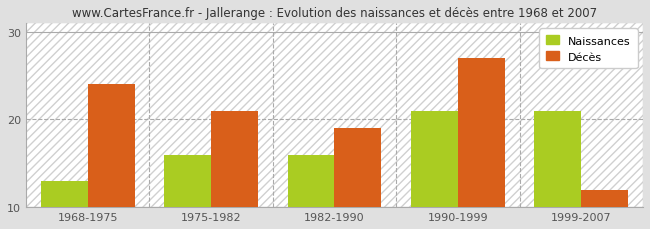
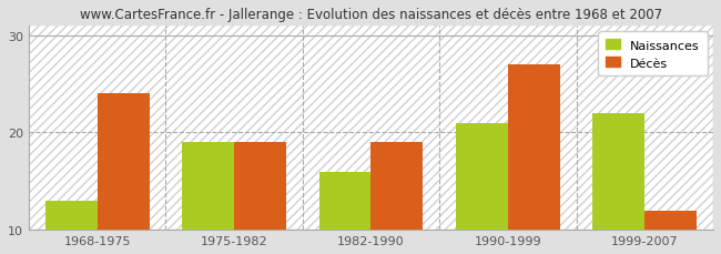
Naissances/1975-1982: 16 -> 19
Décès/1975-1982: 21 -> 19
Naissances/1999-2007: 21 -> 22
